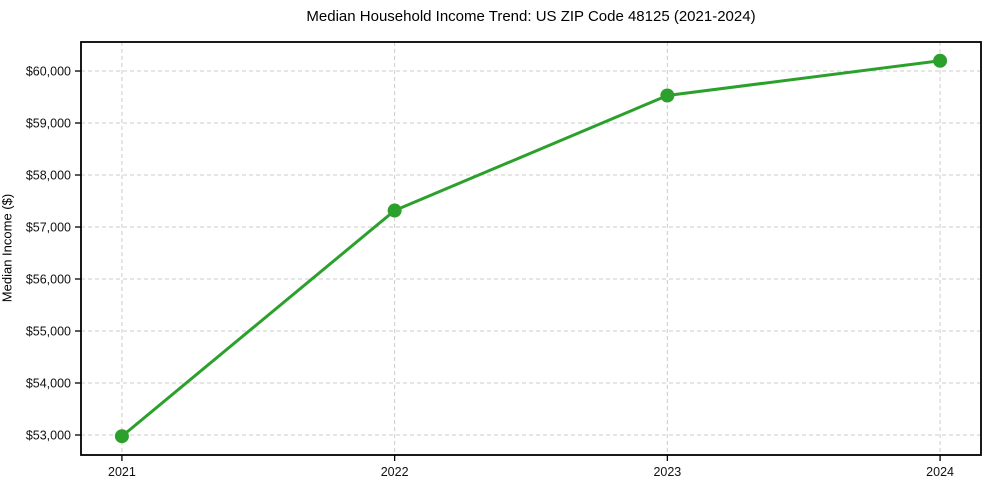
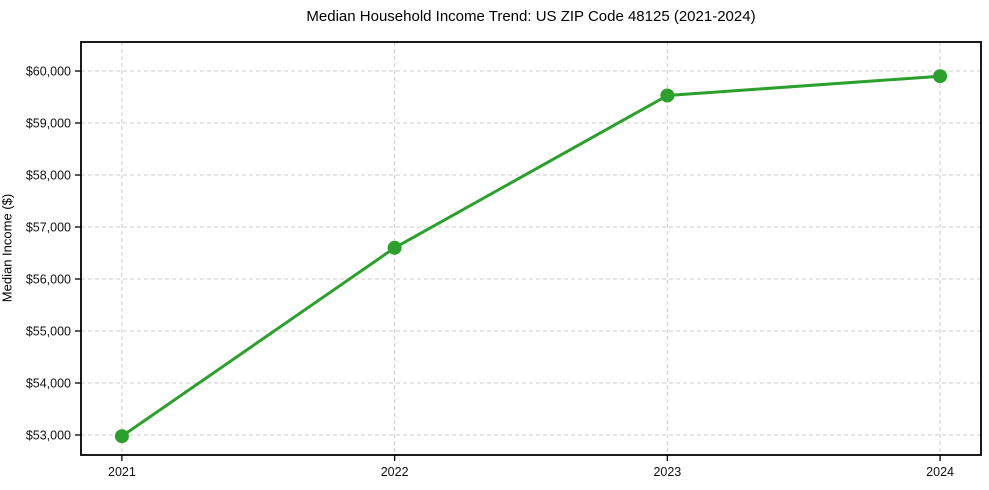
2022: $57300 -> $56600
2024: $60200 -> $59900
